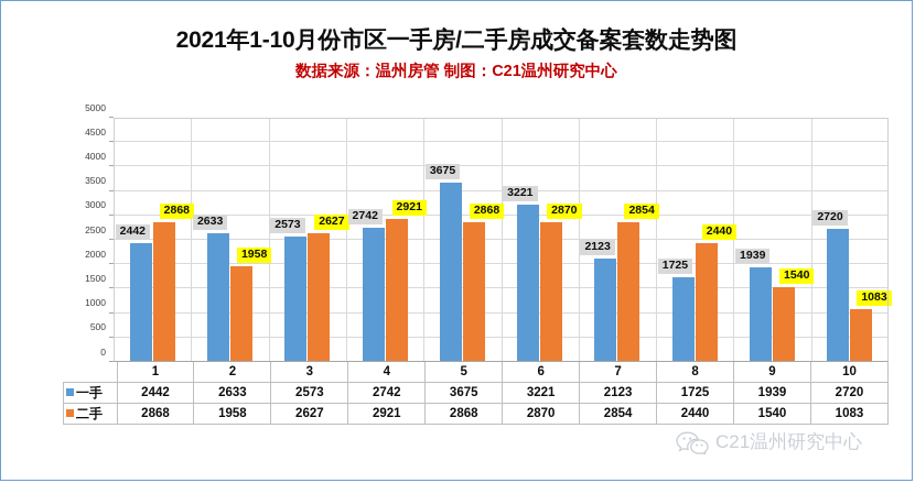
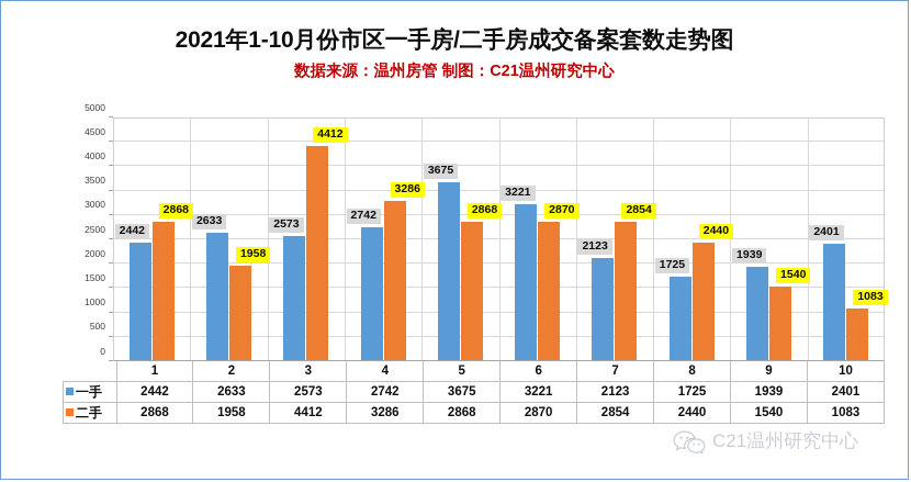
二手/3: 2627 -> 4412
二手/4: 2921 -> 3286
一手/10: 2720 -> 2401
